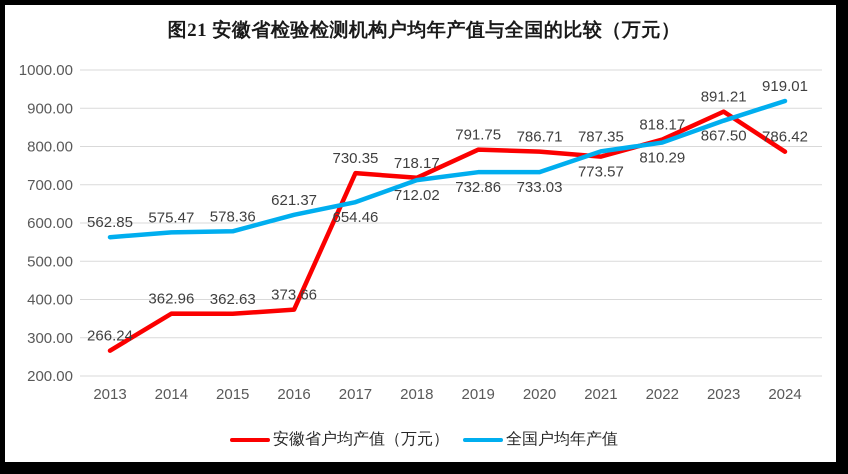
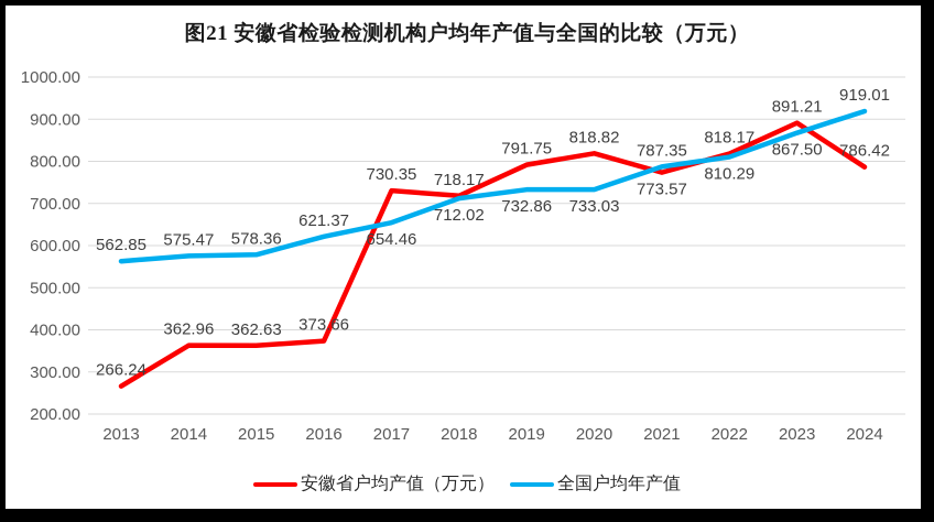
安徽省户均产值（万元）/2020: 786.71 -> 818.82
